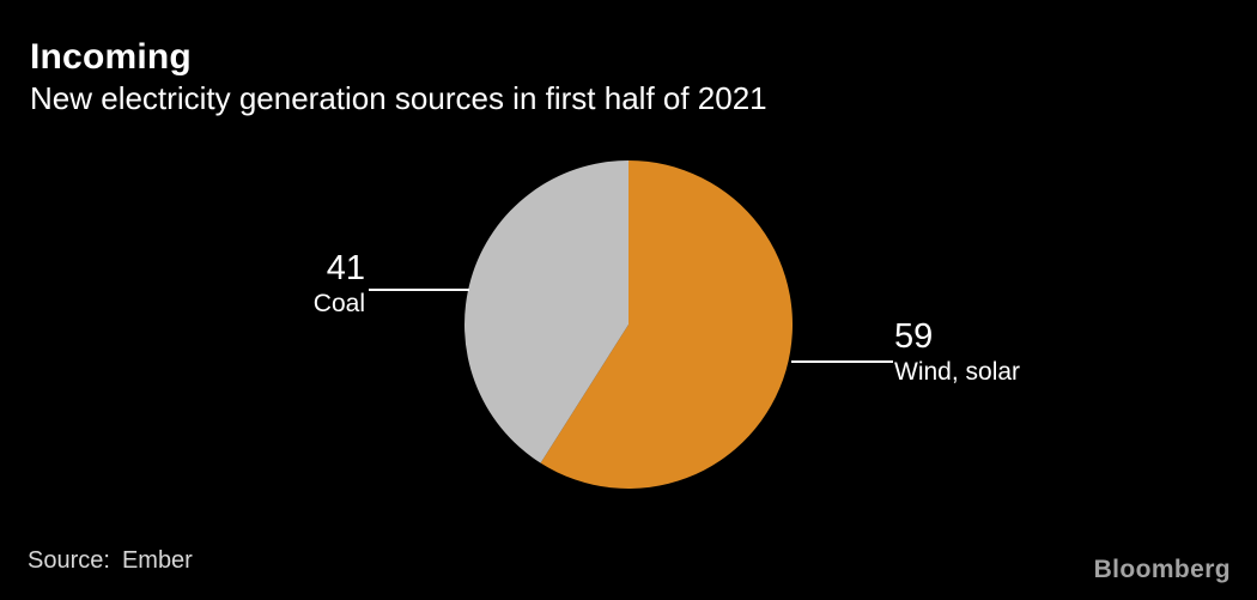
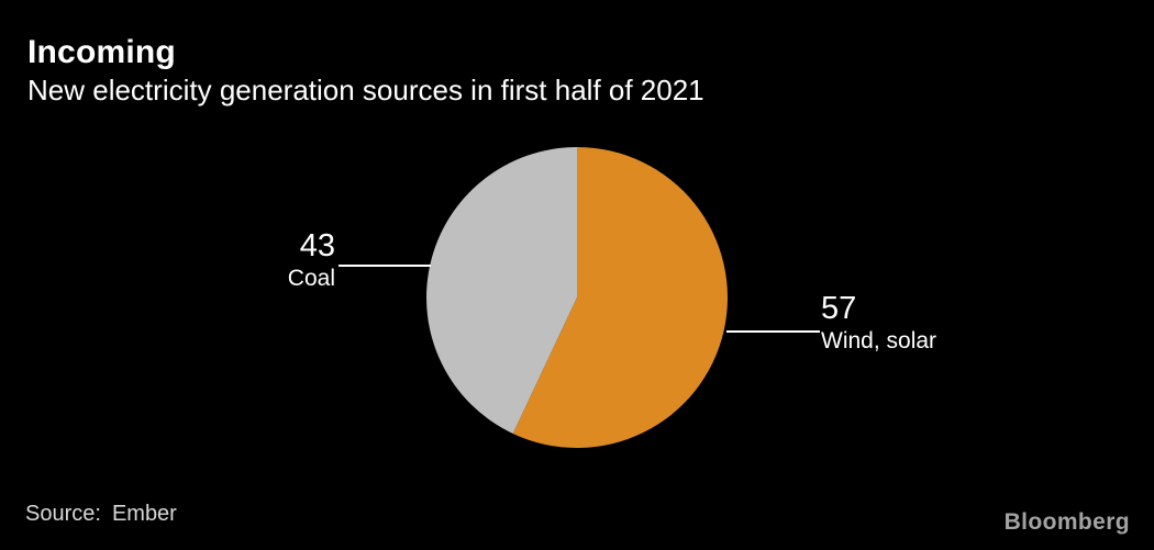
Wind, solar: 59 -> 57
Coal: 41 -> 43
